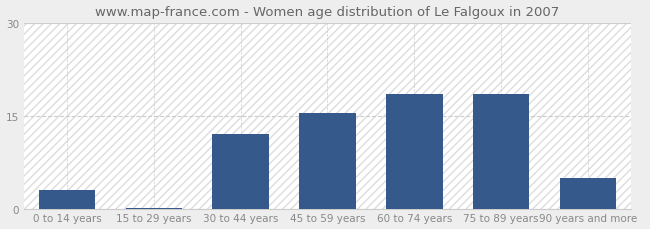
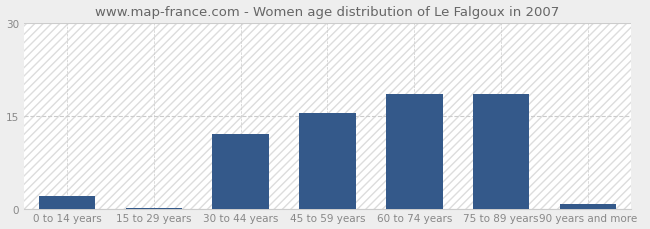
0 to 14 years: 3.0 -> 2.0
90 years and more: 5.0 -> 0.7
